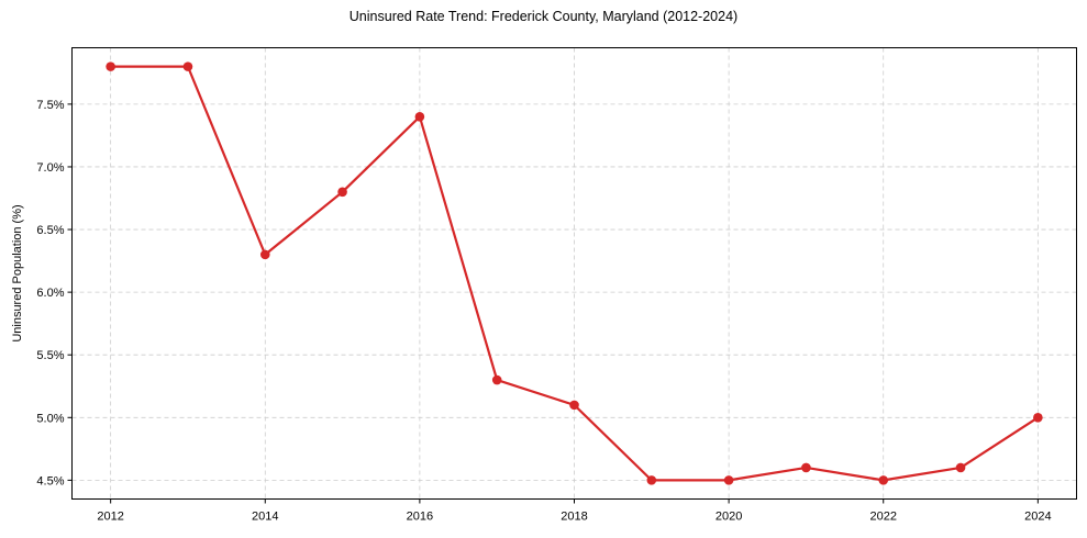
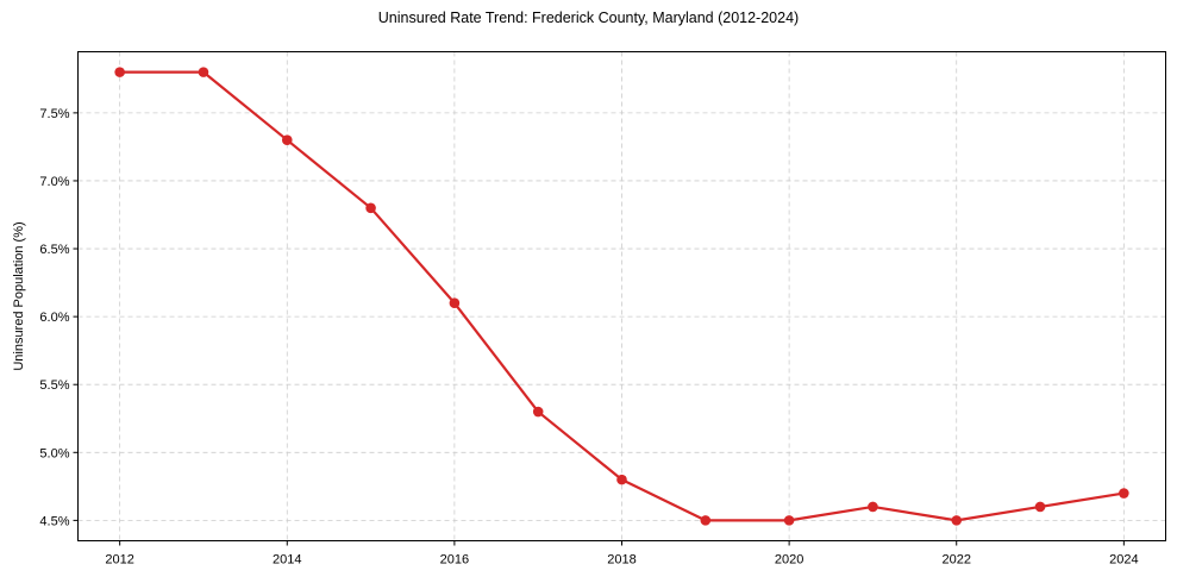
2014: 6.3% -> 7.3%
2016: 7.4% -> 6.1%
2018: 5.1% -> 4.8%
2024: 5.0% -> 4.7%
